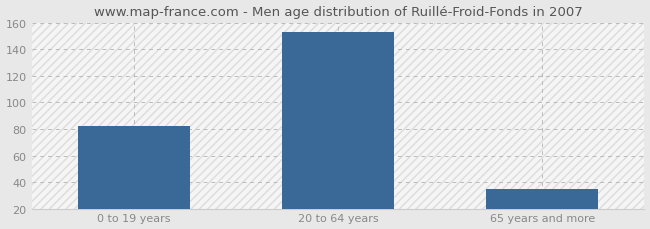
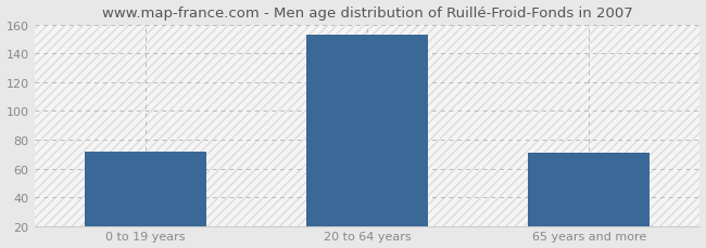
0 to 19 years: 82 -> 72
65 years and more: 35 -> 71
